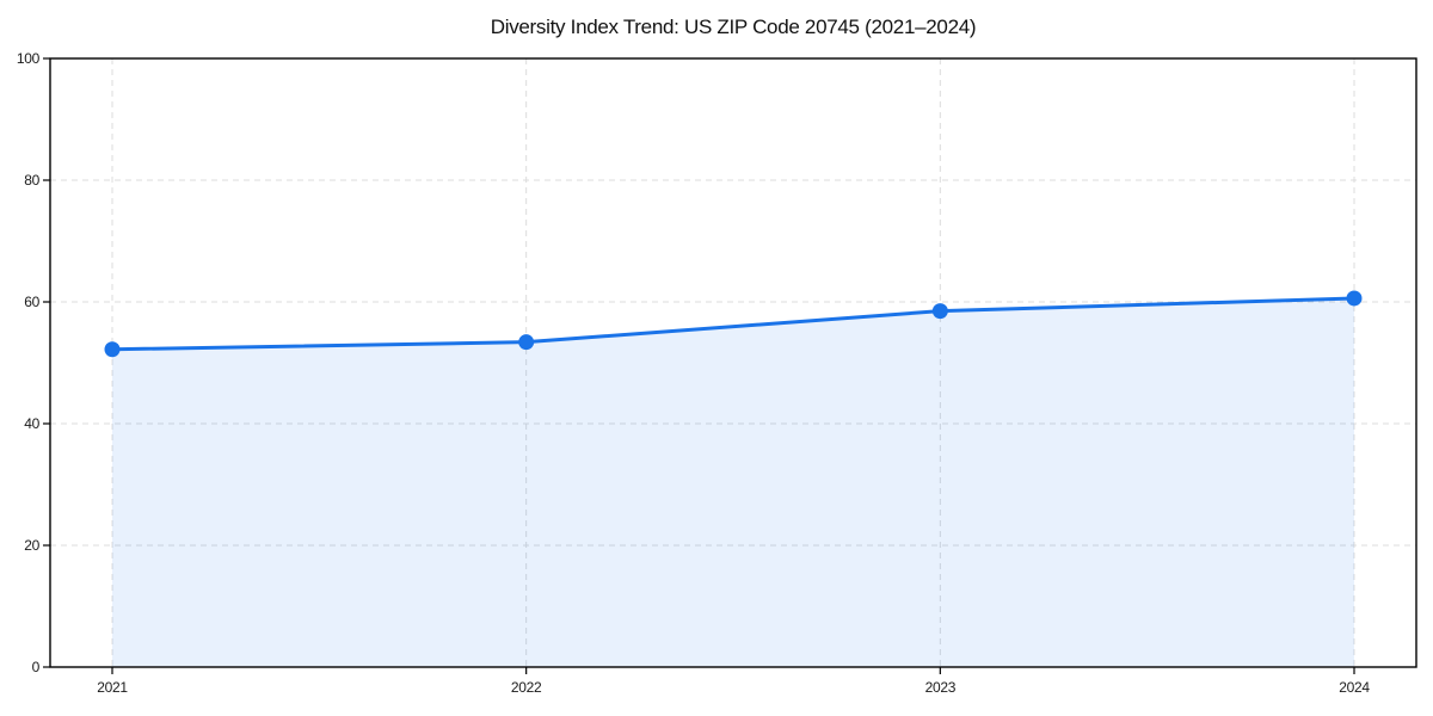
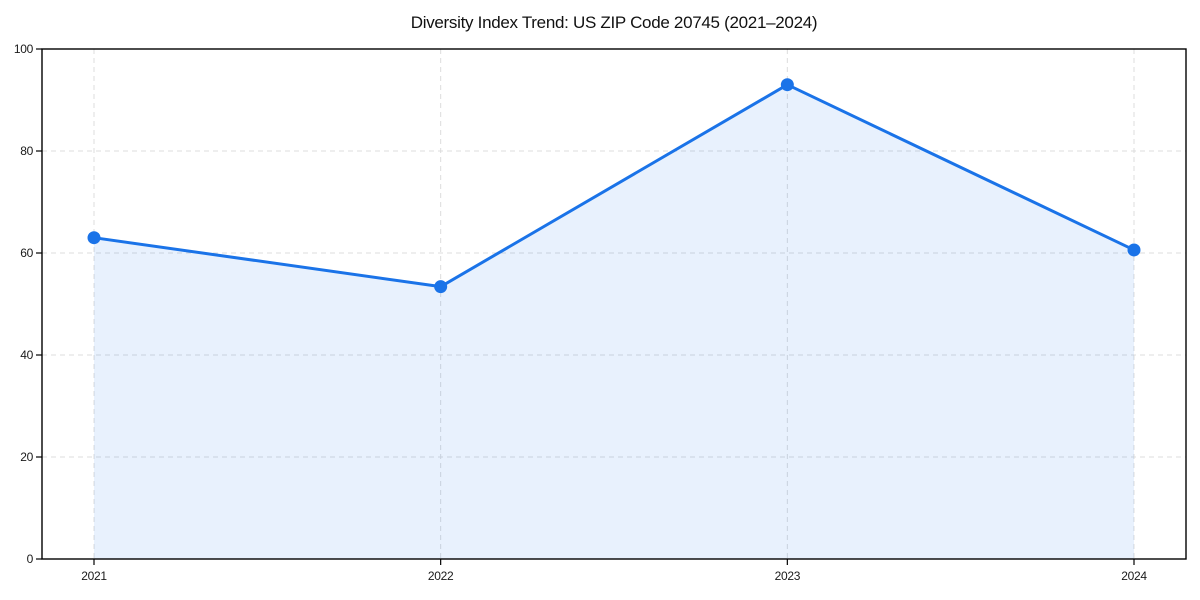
2021: 52 -> 63
2023: 58 -> 93
